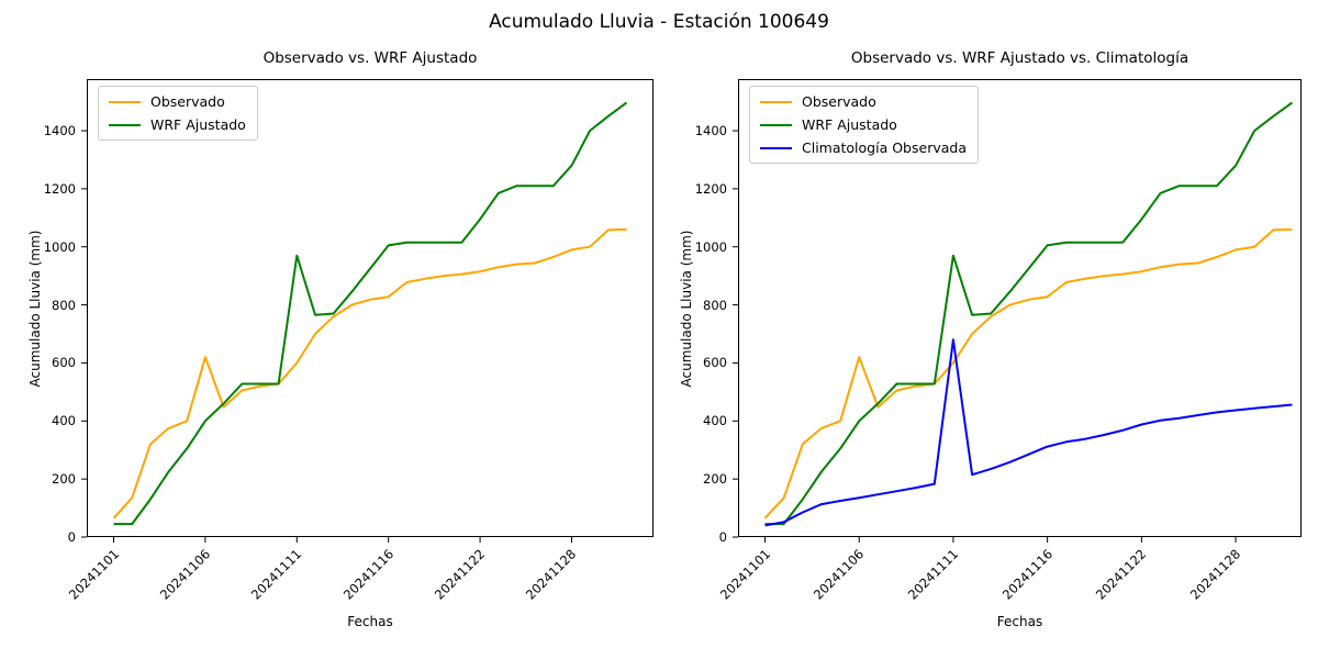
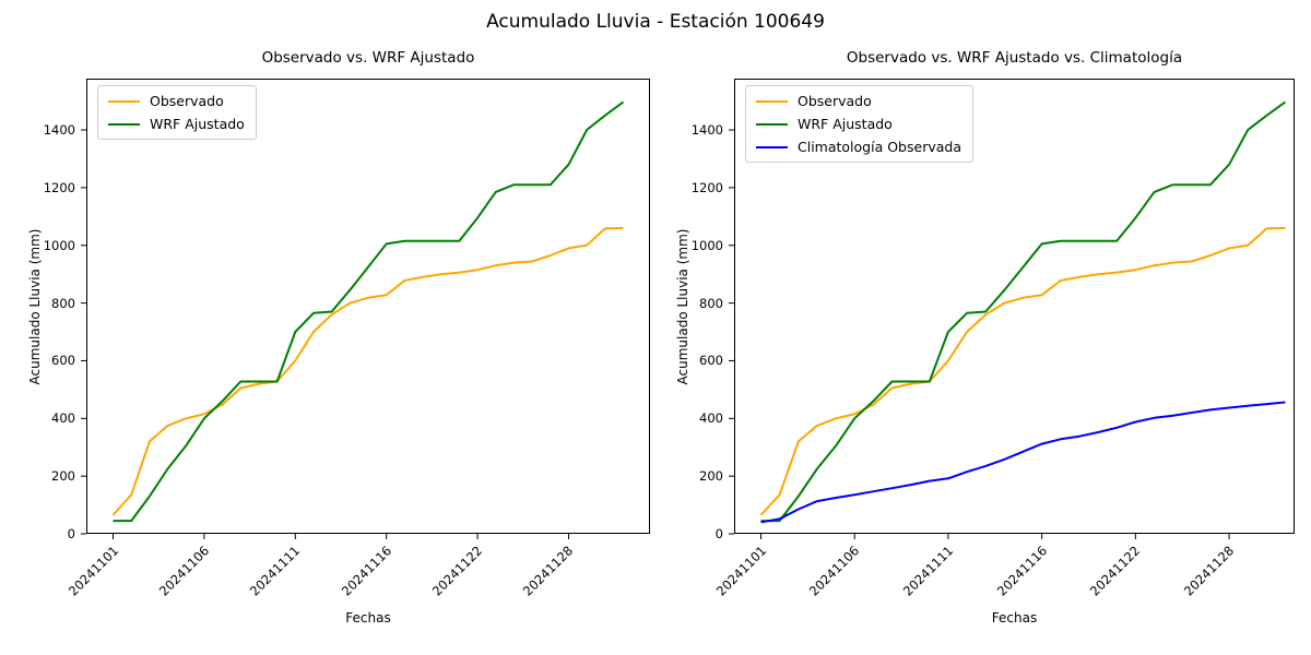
Observado/20241106: 620 -> 420
WRF Ajustado/20241111: 970 -> 700
Climatología Observada/20241111: 680 -> 190
